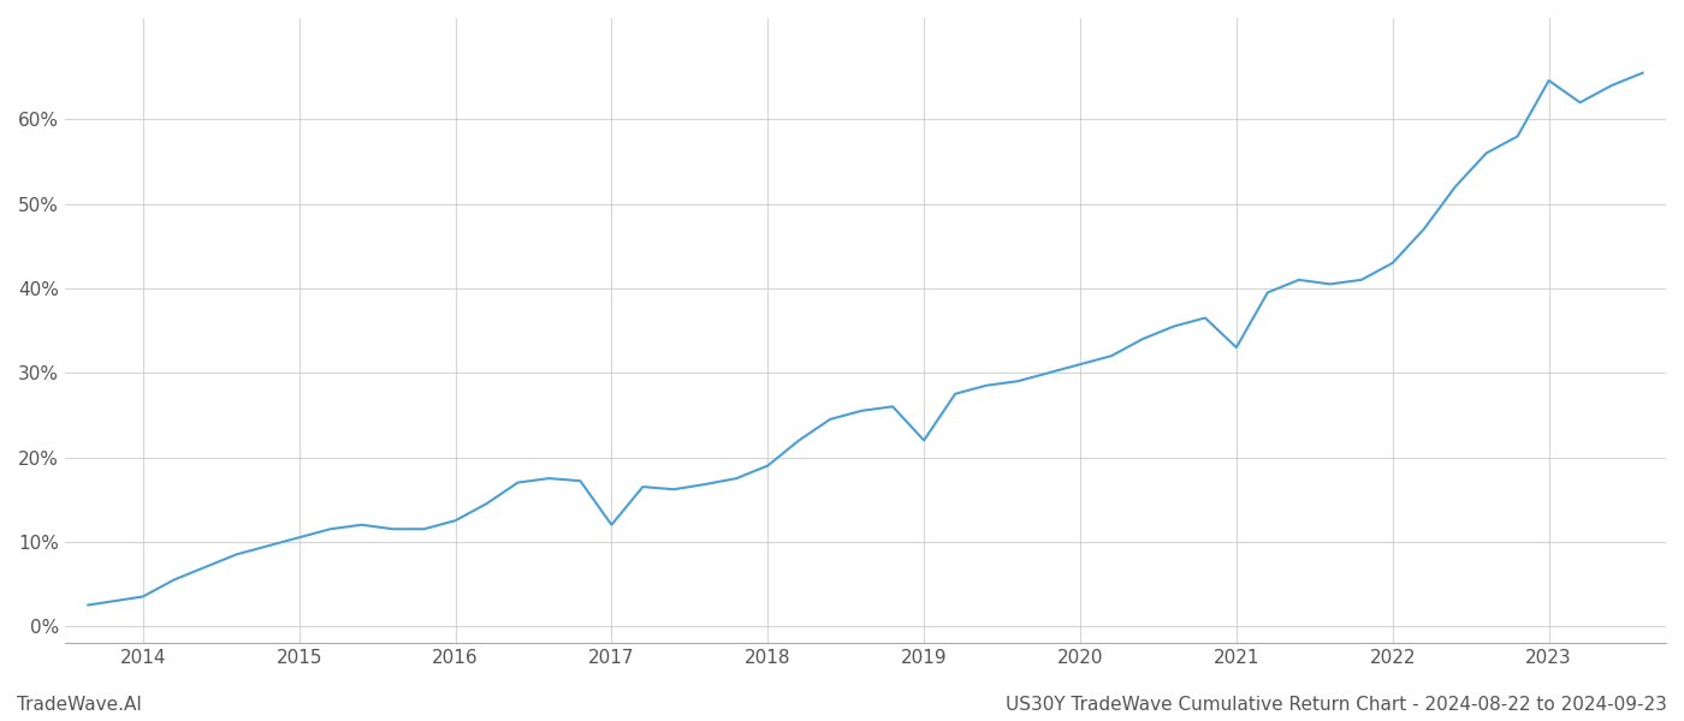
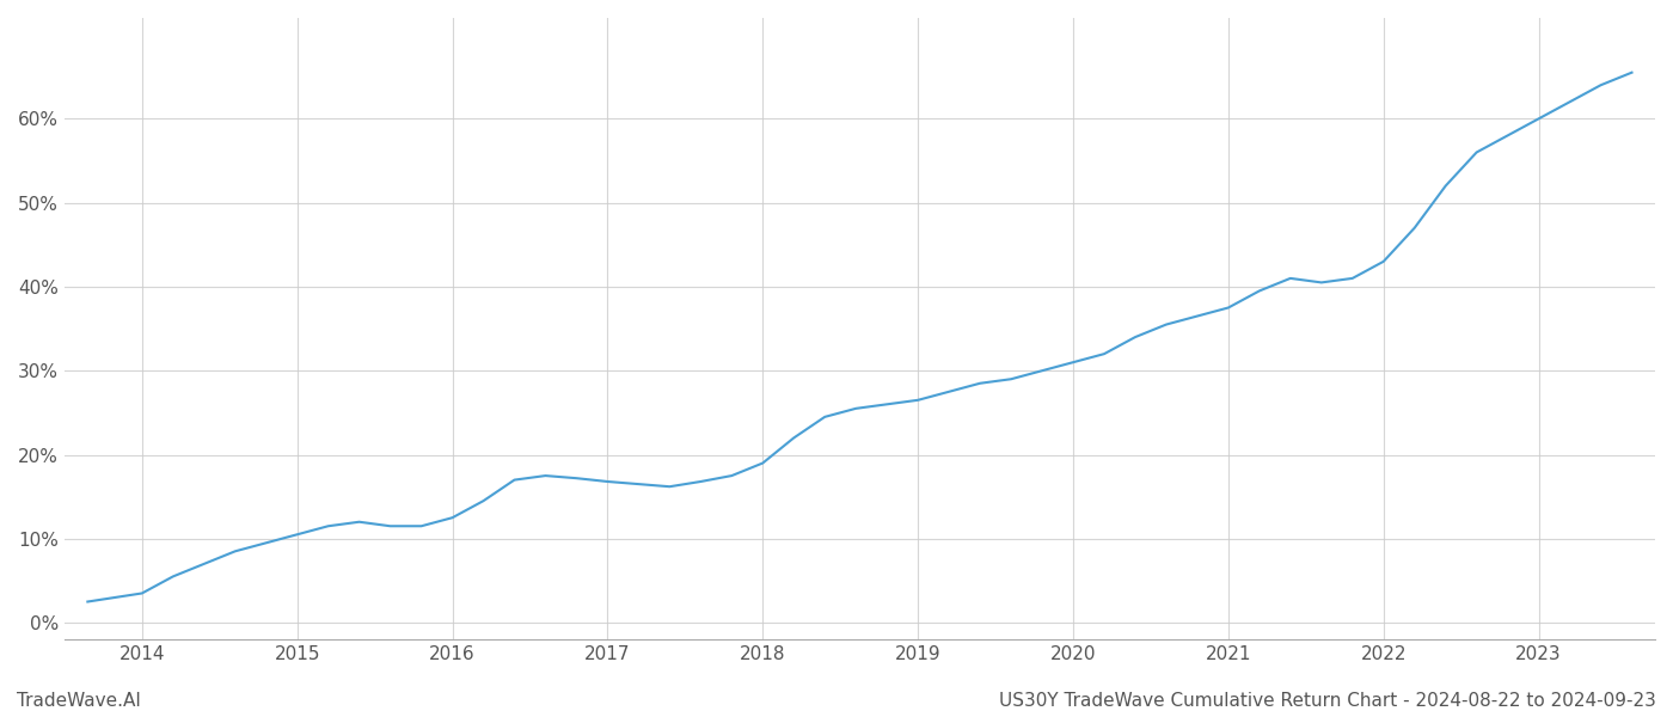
2017: 12.0% -> 16.8%
2019: 22.0% -> 26.5%
2021: 33.0% -> 37.5%
2023: 64.6% -> 60.0%
